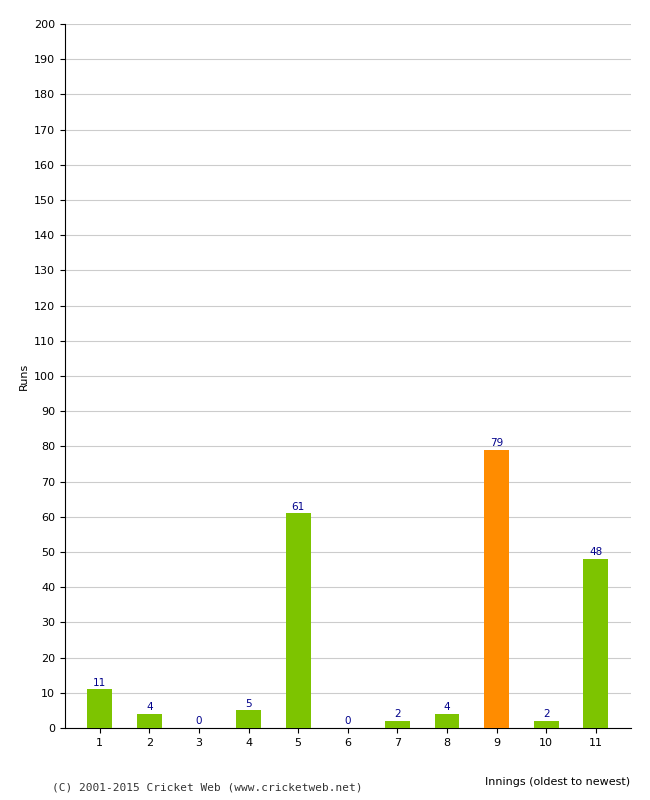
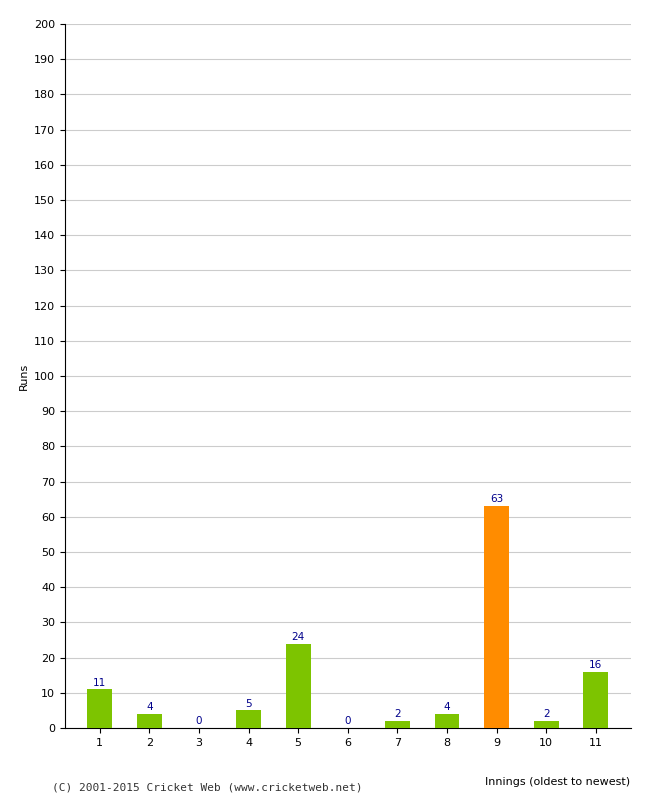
5: 61 -> 24
9: 79 -> 63
11: 48 -> 16
